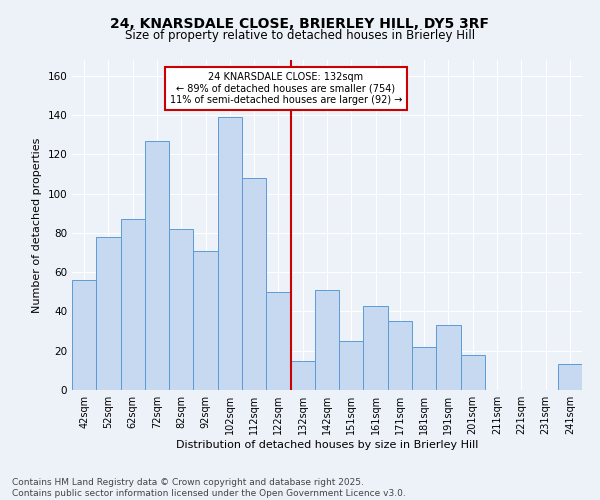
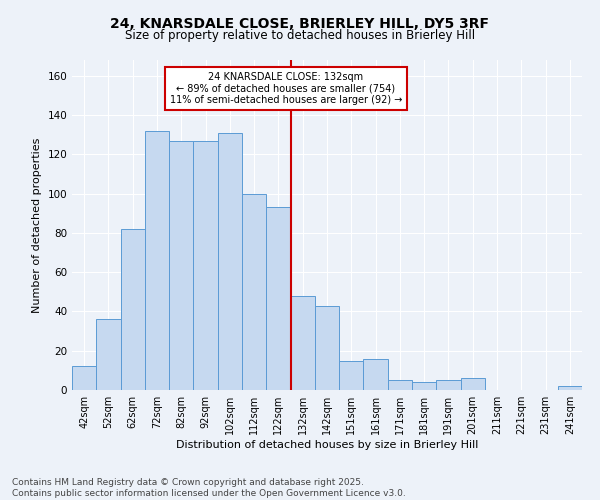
42sqm: 56 -> 12
52sqm: 78 -> 36
62sqm: 87 -> 82
72sqm: 127 -> 132
82sqm: 82 -> 127
92sqm: 71 -> 127
102sqm: 139 -> 131
112sqm: 108 -> 100
122sqm: 50 -> 93
132sqm: 15 -> 48
142sqm: 51 -> 43
151sqm: 25 -> 15
161sqm: 43 -> 16
171sqm: 35 -> 5
181sqm: 22 -> 4
191sqm: 33 -> 5
201sqm: 18 -> 6
241sqm: 13 -> 2
